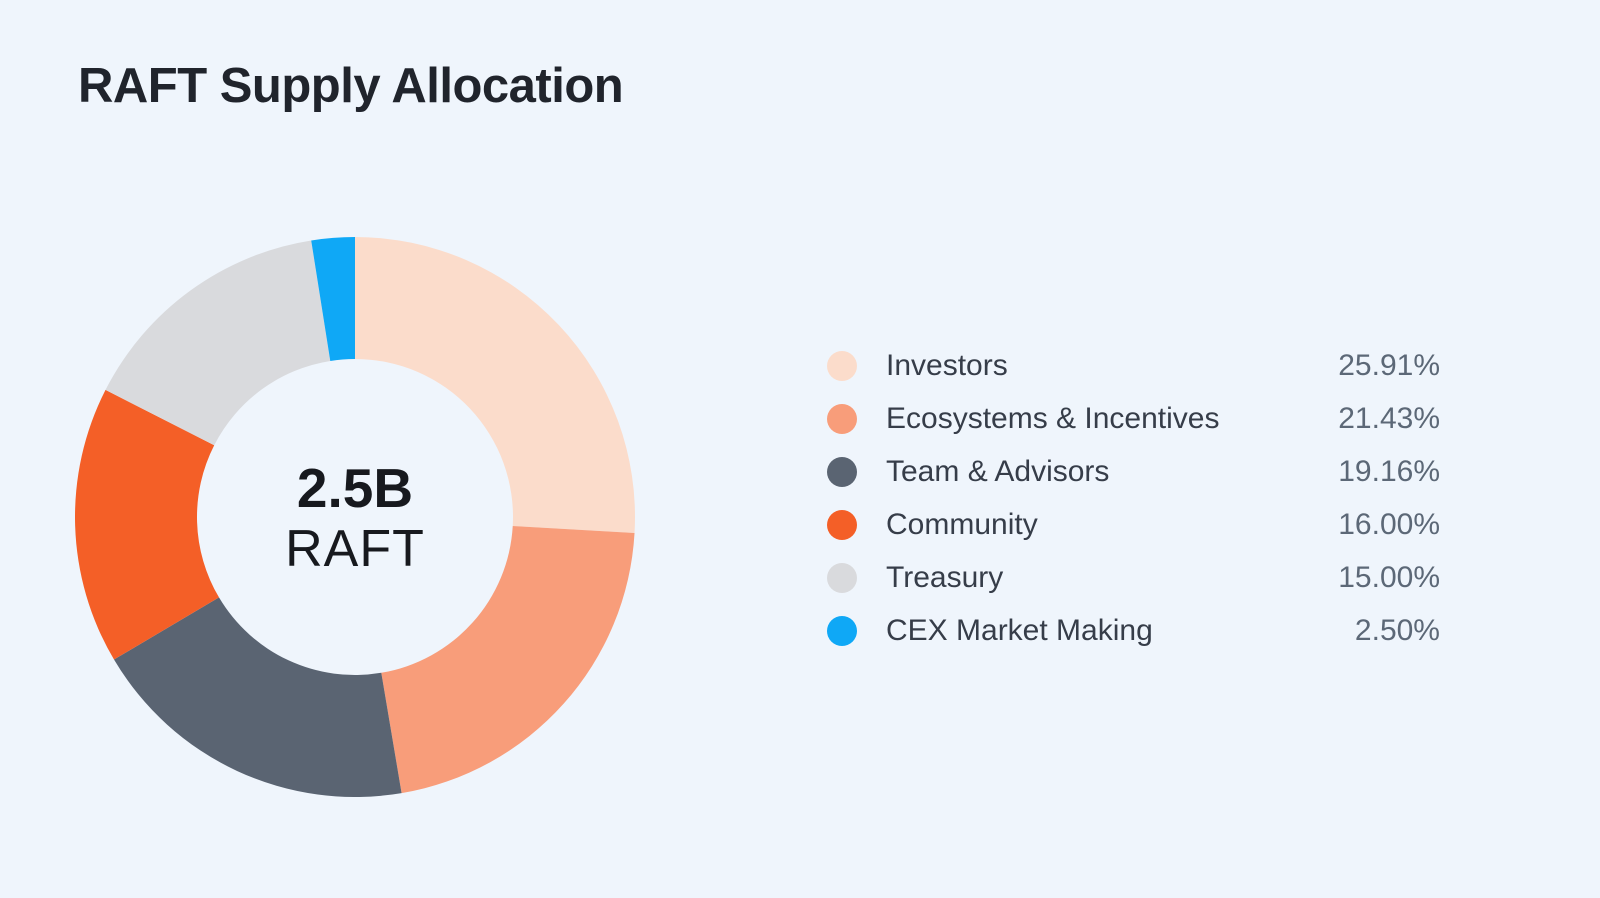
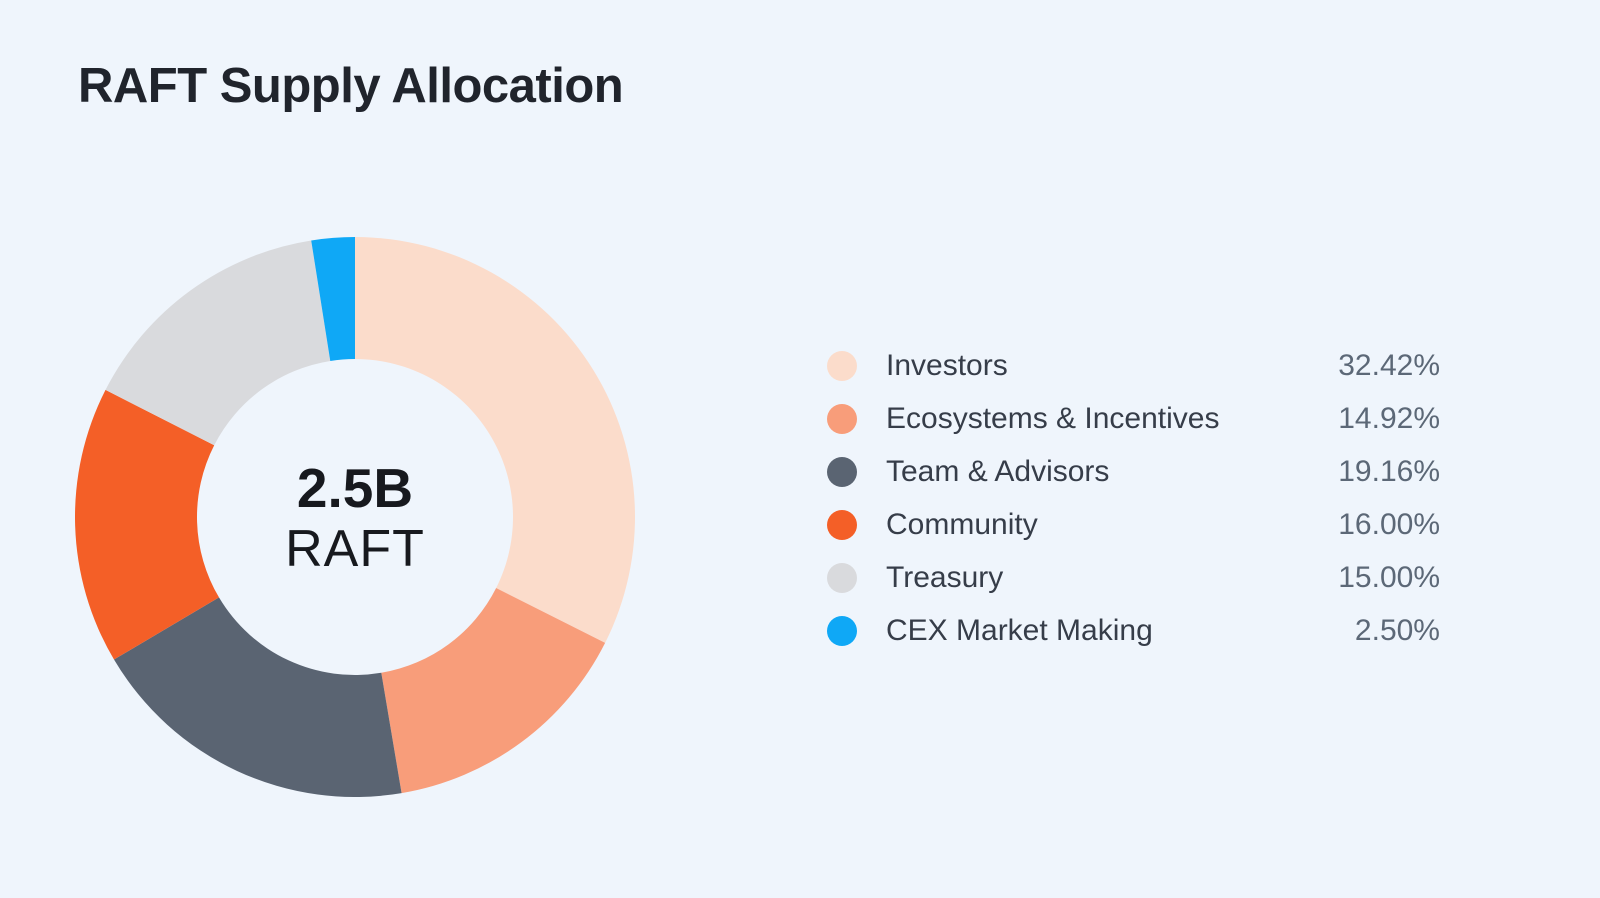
Investors: 25.91% -> 32.42%
Ecosystems & Incentives: 21.43% -> 14.92%
